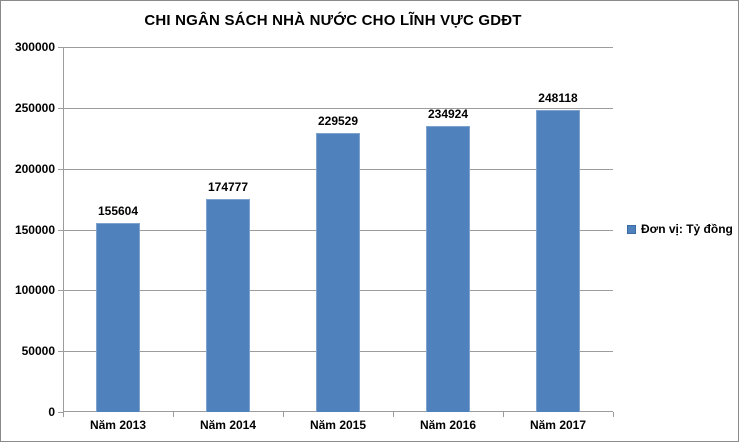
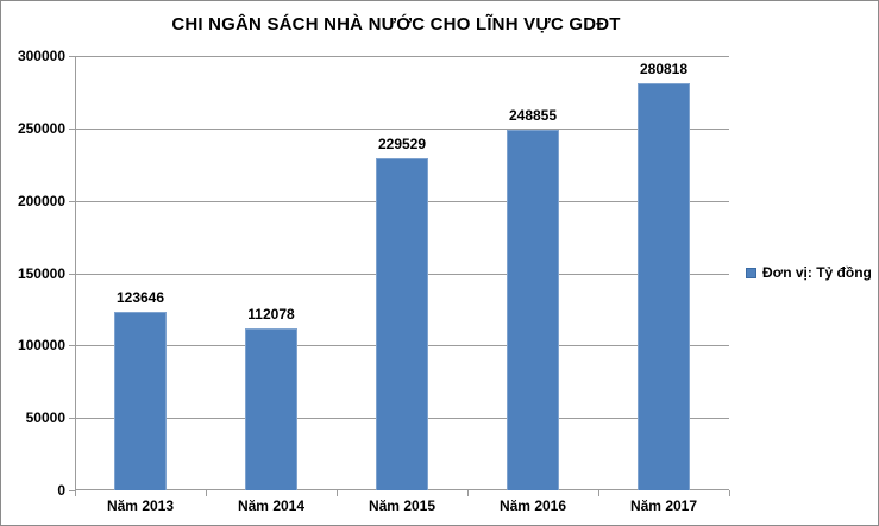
Năm 2013: 155604 -> 123646
Năm 2014: 174777 -> 112078
Năm 2016: 234924 -> 248855
Năm 2017: 248118 -> 280818
